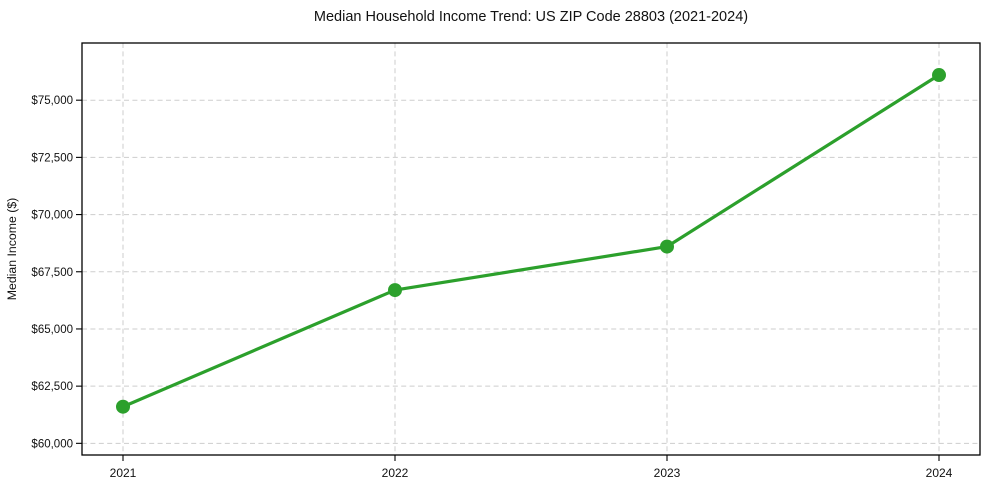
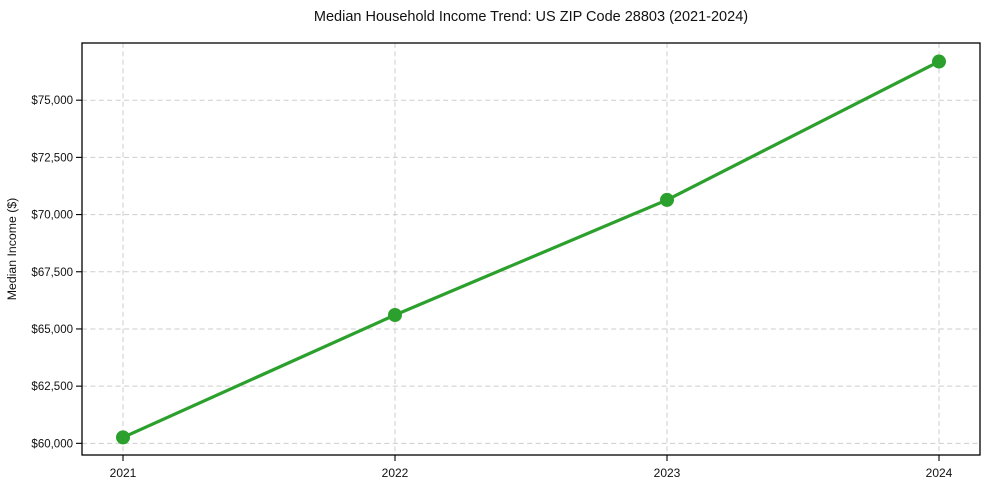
2021: $61600 -> $60300
2022: $66700 -> $65600
2023: $68600 -> $70600
2024: $76100 -> $76700
